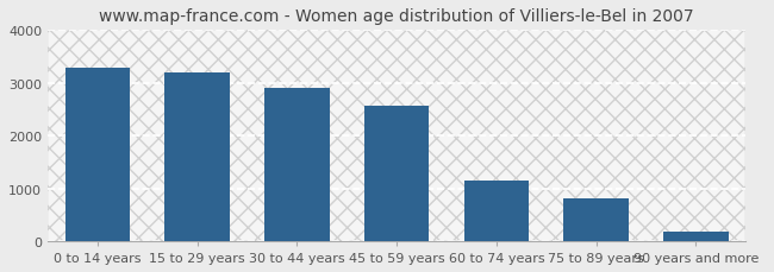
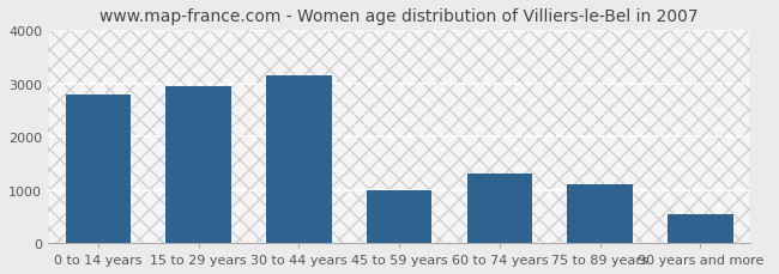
0 to 14 years: 3290 -> 2800
15 to 29 years: 3200 -> 2950
30 to 44 years: 2910 -> 3150
45 to 59 years: 2560 -> 1000
60 to 74 years: 1140 -> 1300
75 to 89 years: 800 -> 1100
90 years and more: 180 -> 550
